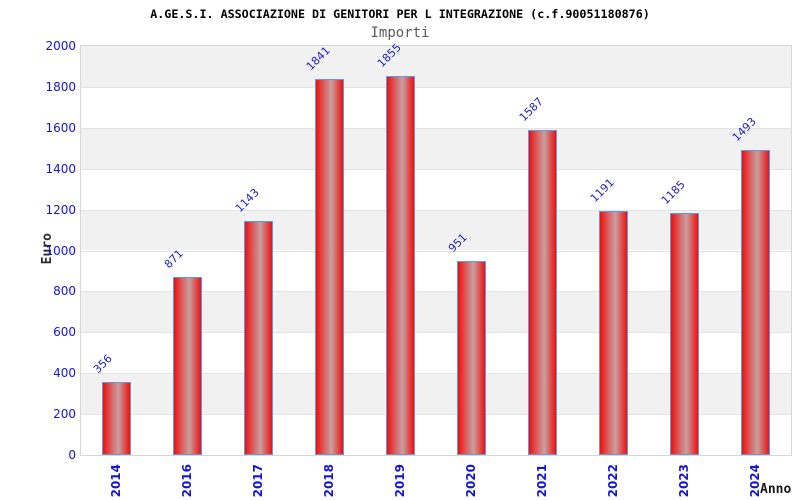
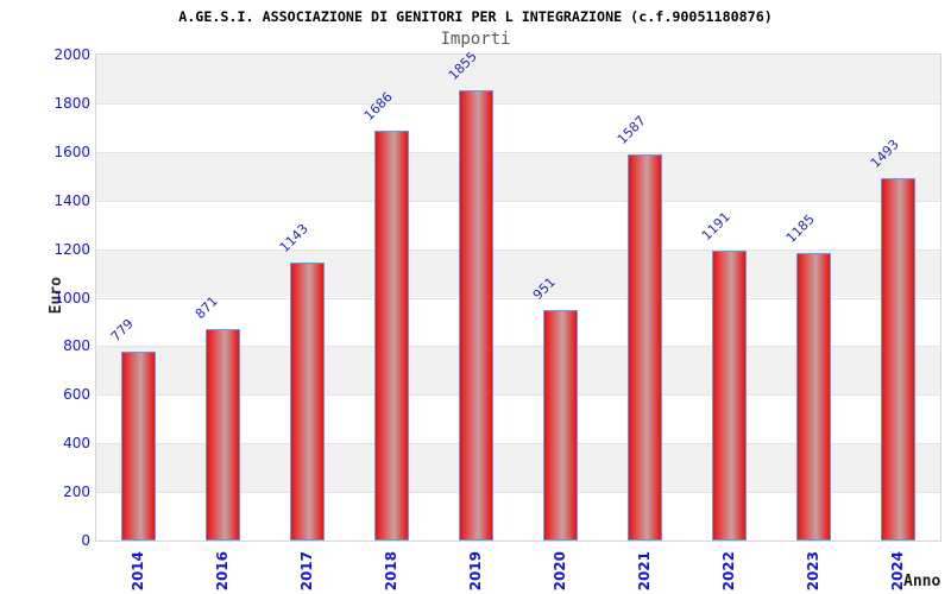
2014: 356 -> 779
2018: 1841 -> 1686
